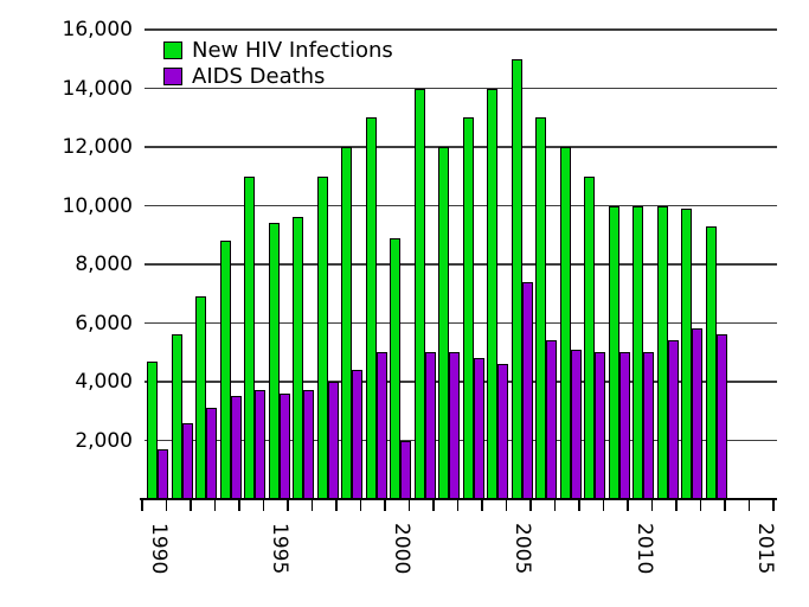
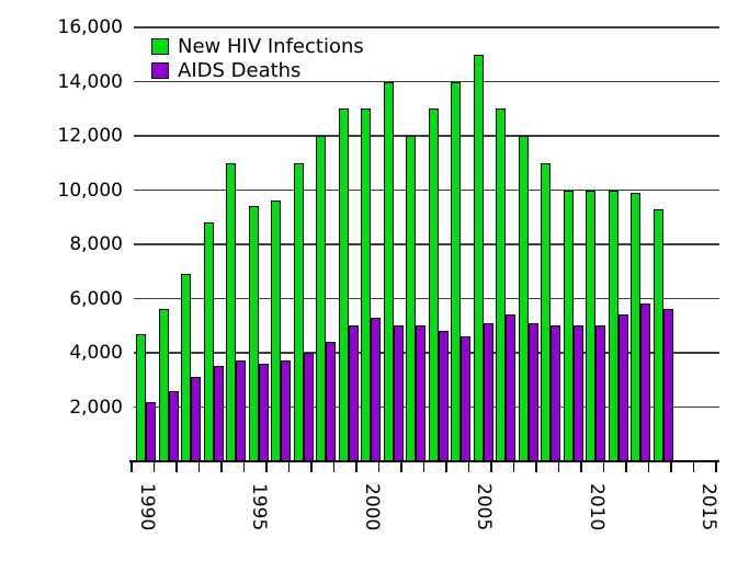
AIDS Deaths/1990: 1700 -> 2200
New HIV Infections/2000: 8900 -> 13000
AIDS Deaths/2000: 2000 -> 5300
AIDS Deaths/2005: 7400 -> 5100
